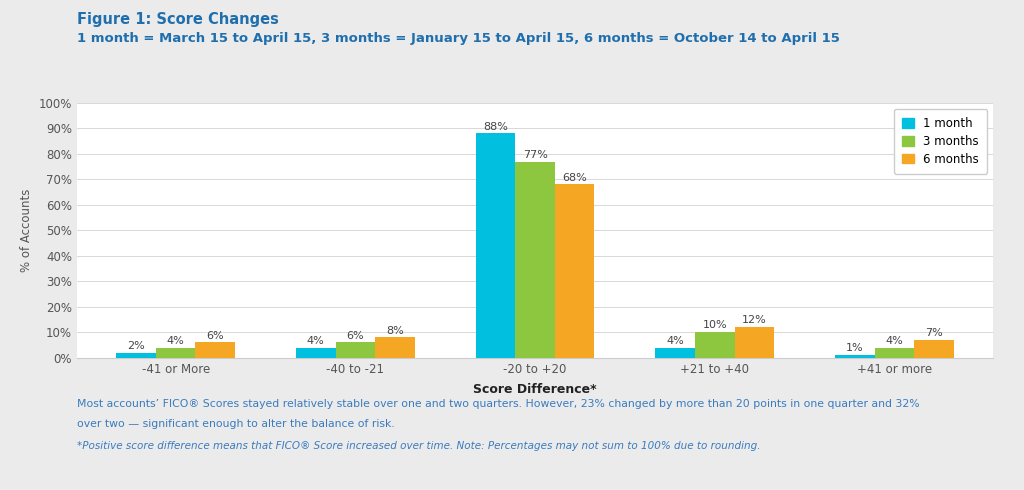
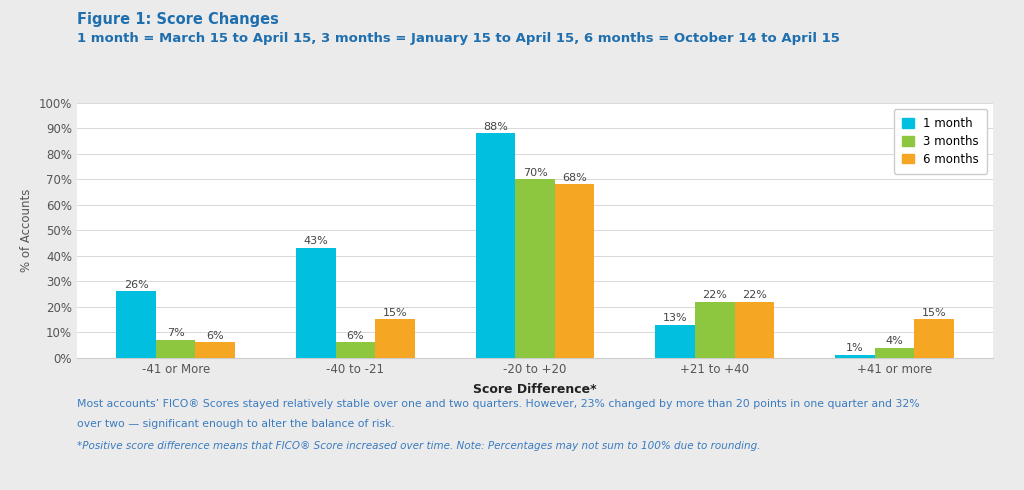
1 month/-41 or More: 2% -> 26%
3 months/-41 or More: 4% -> 7%
1 month/-40 to -21: 4% -> 43%
6 months/-40 to -21: 8% -> 15%
3 months/-20 to +20: 77% -> 70%
1 month/+21 to +40: 4% -> 13%
3 months/+21 to +40: 10% -> 22%
6 months/+21 to +40: 12% -> 22%
6 months/+41 or more: 7% -> 15%
